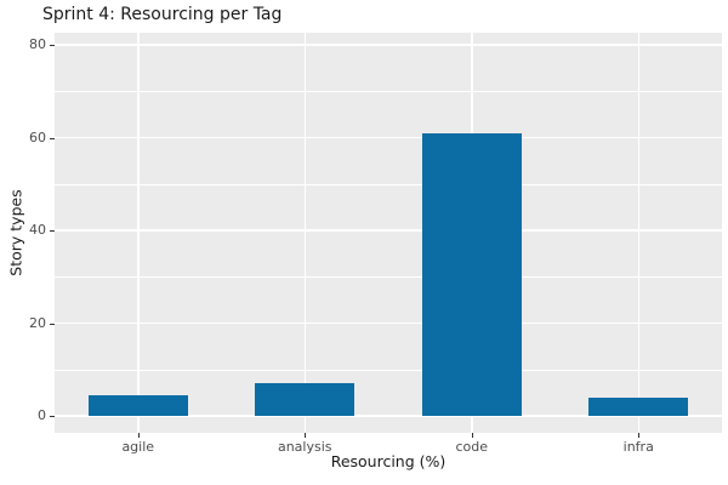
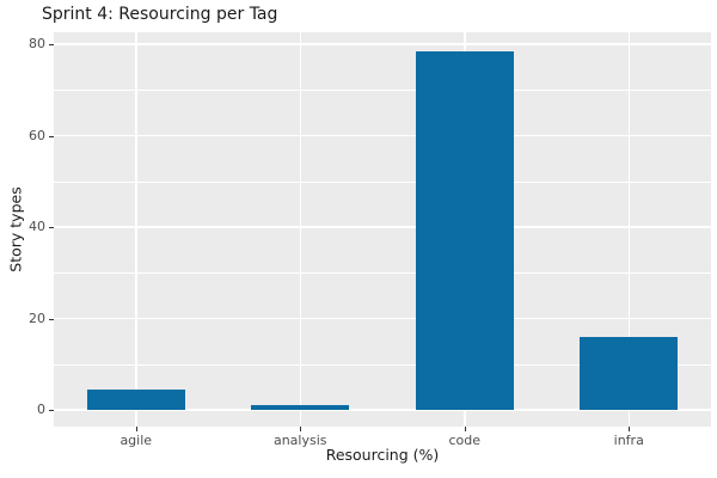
analysis: 7 -> 1
code: 61 -> 78
infra: 4 -> 16
